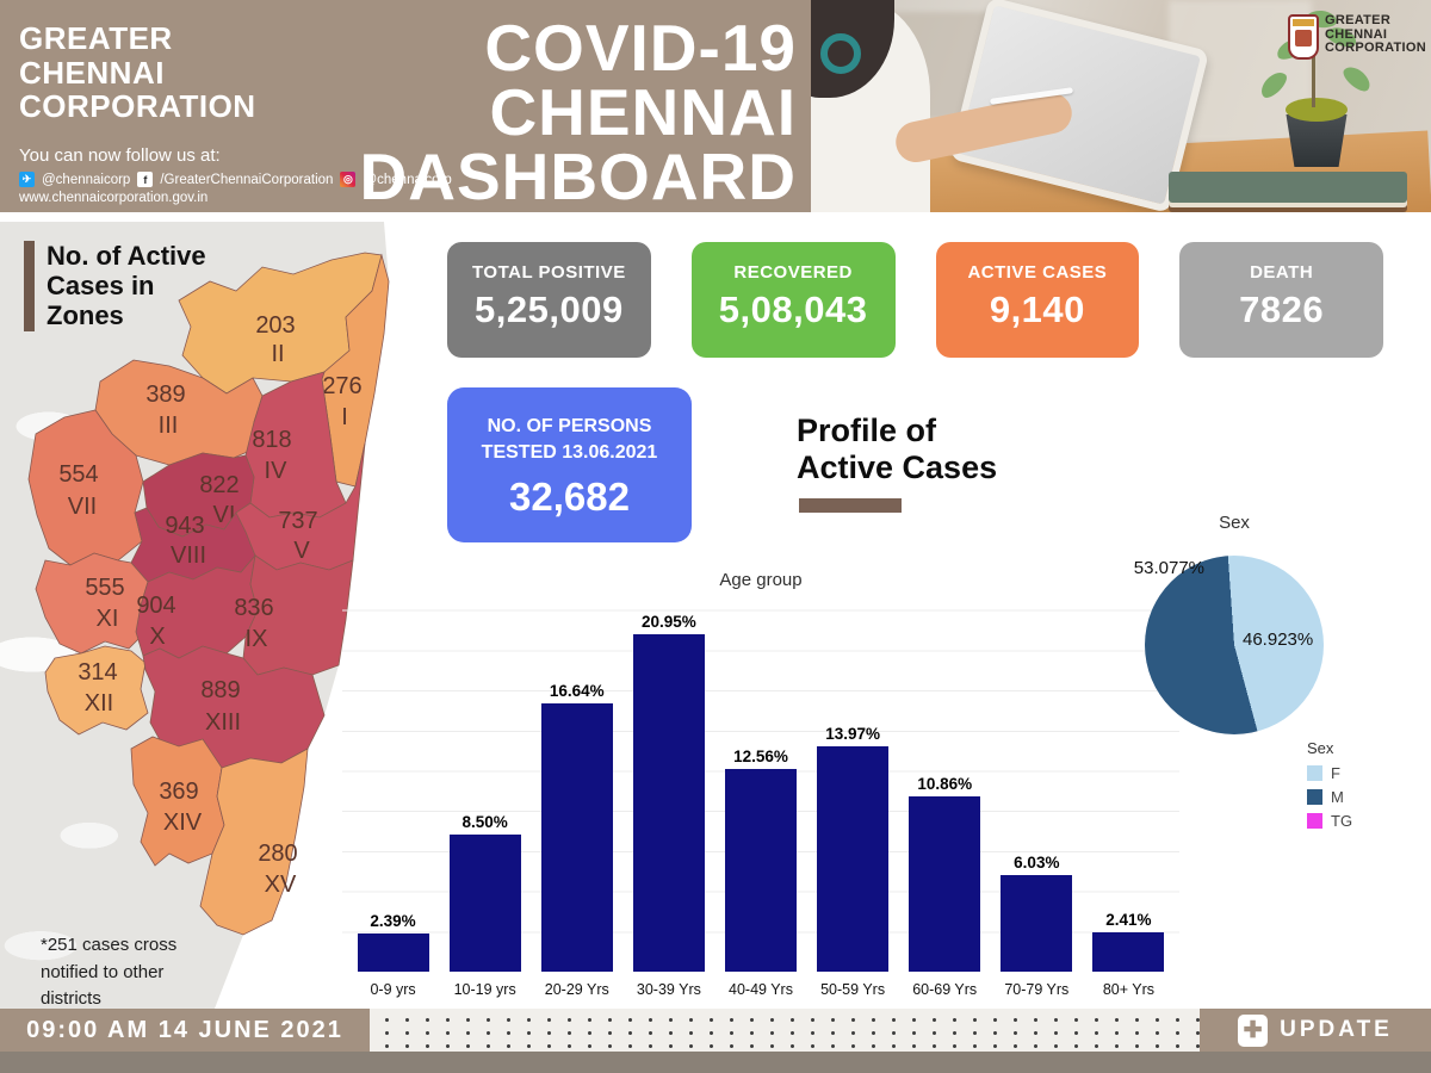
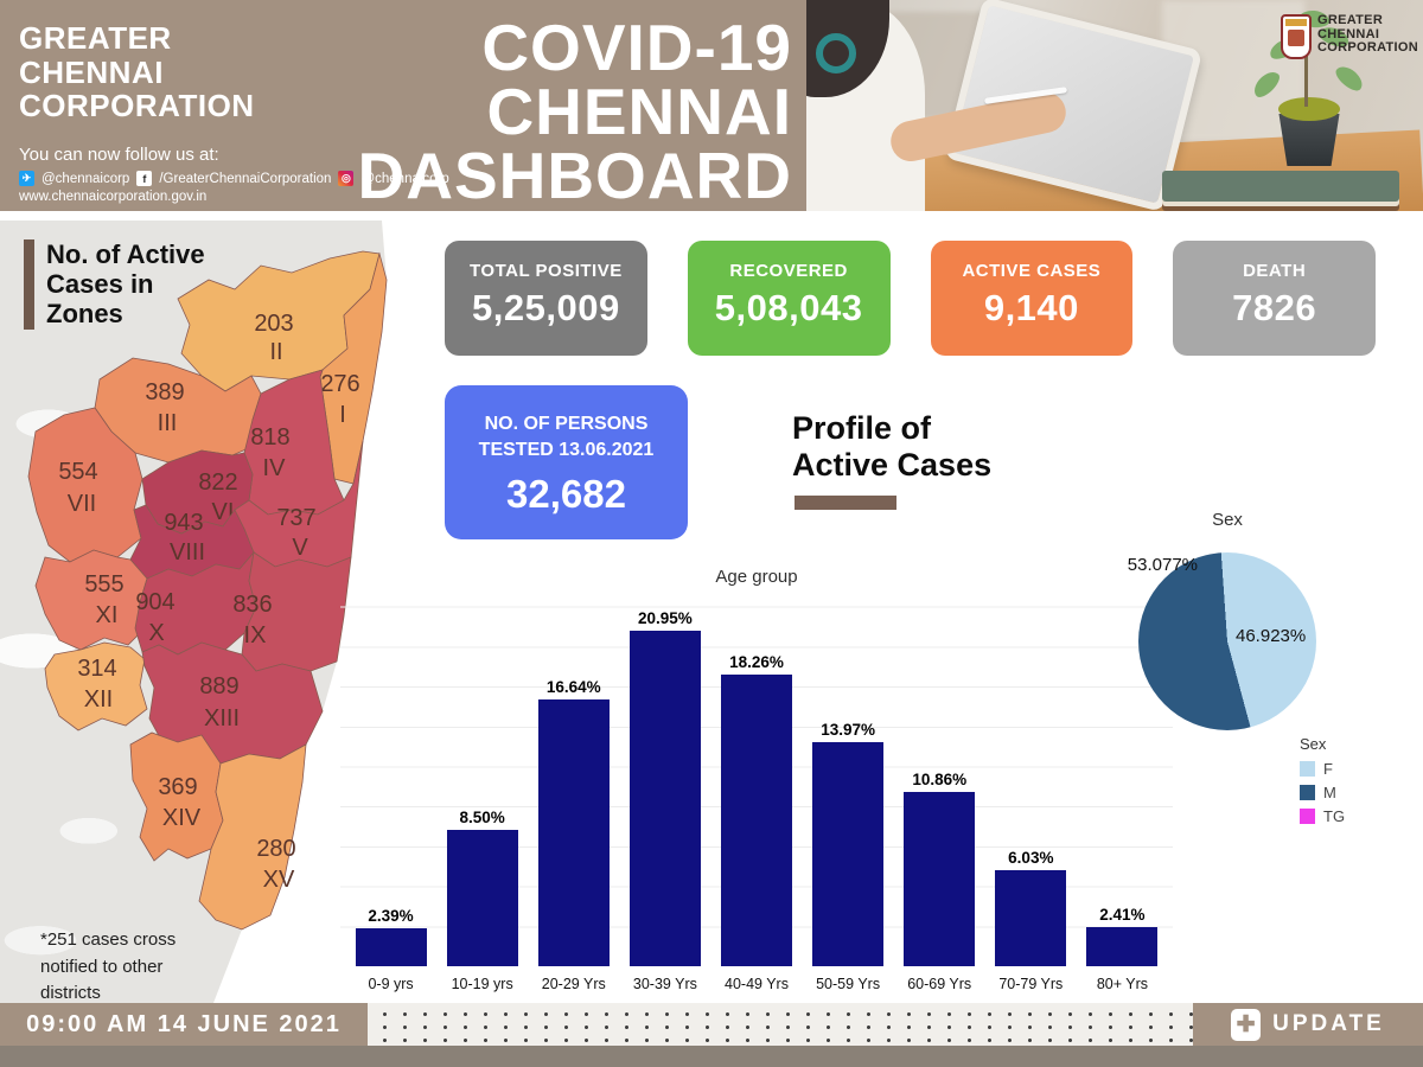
Age group/40-49 Yrs: 12.56% -> 18.26%
